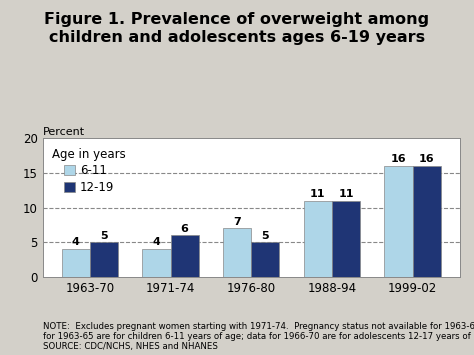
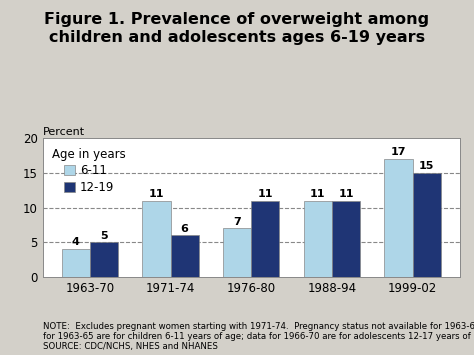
6-11/1971-74: 4 -> 11
12-19/1976-80: 5 -> 11
6-11/1999-02: 16 -> 17
12-19/1999-02: 16 -> 15
